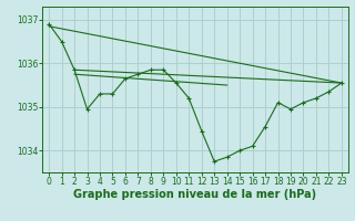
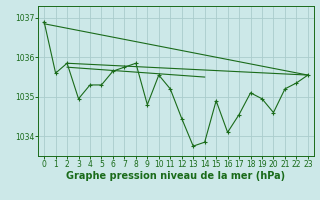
1: 1036.50 -> 1035.60
9: 1035.85 -> 1034.80
15: 1034.00 -> 1034.90
20: 1035.10 -> 1034.60
